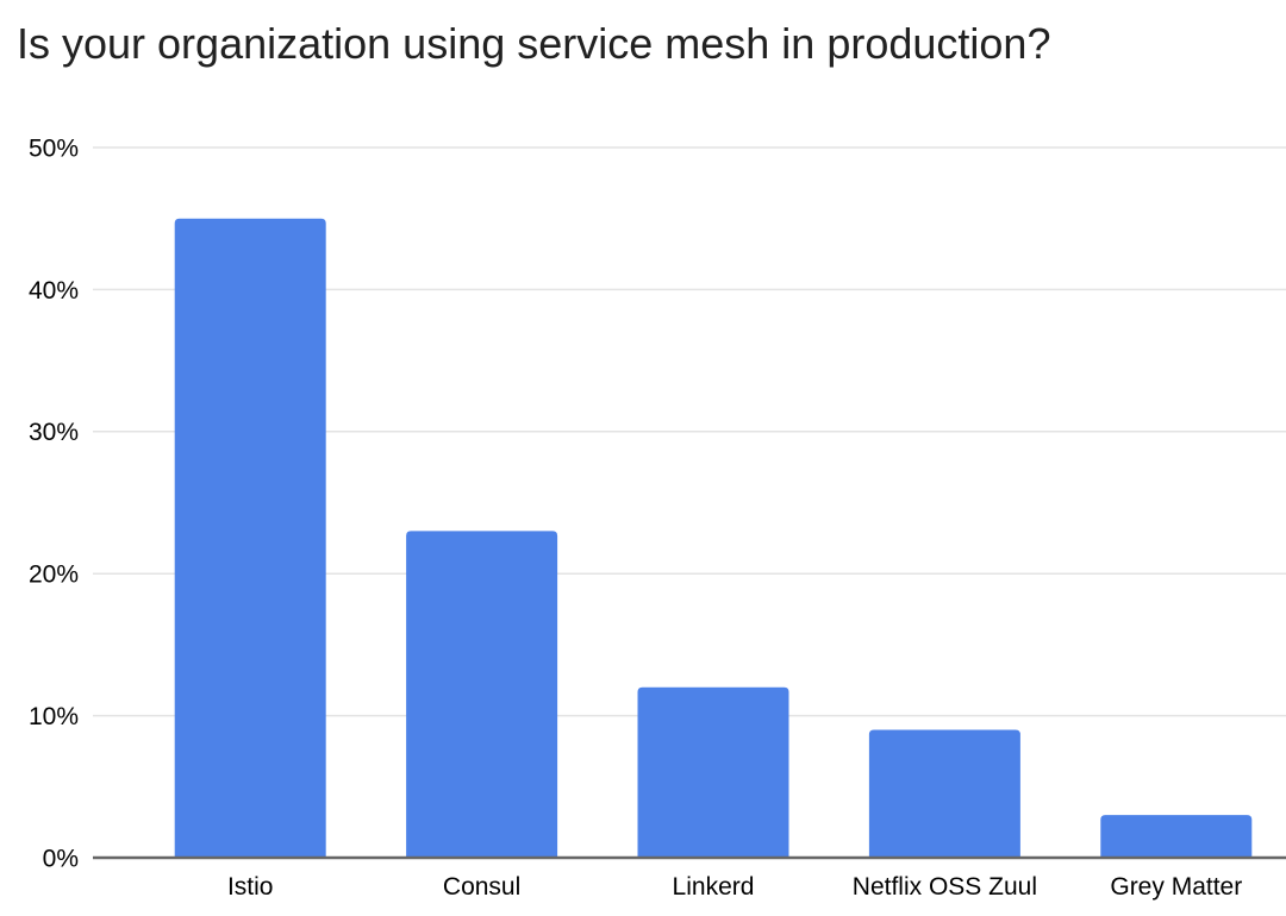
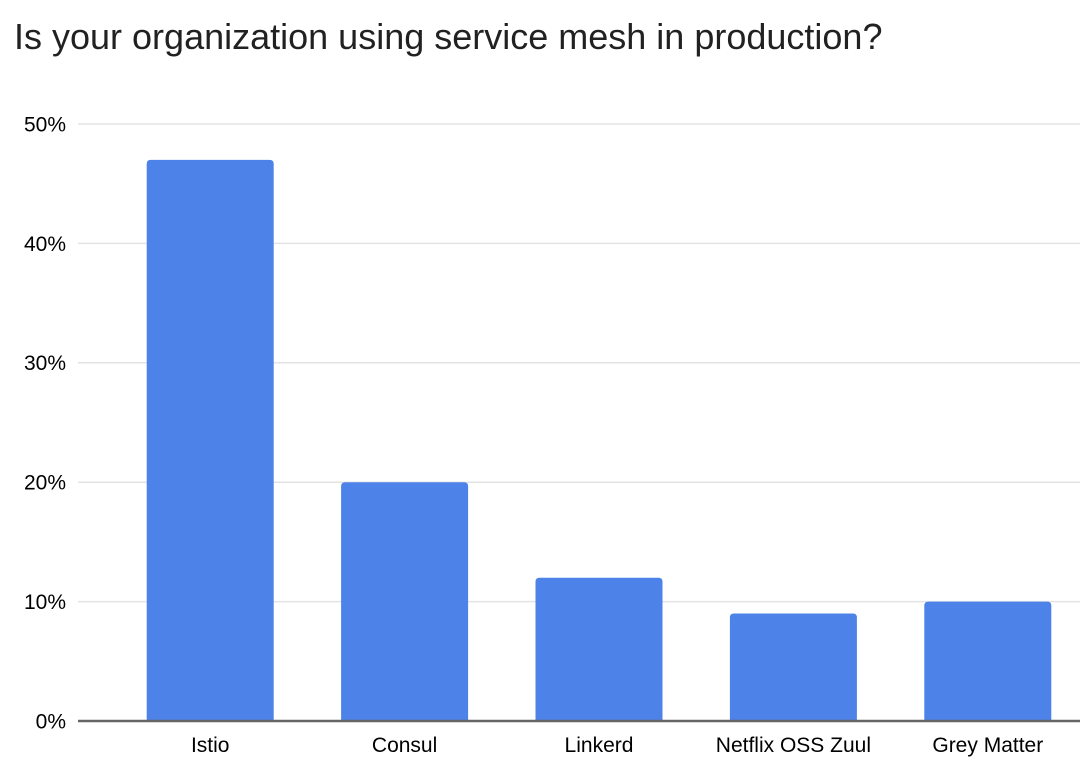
Istio: 45% -> 47%
Consul: 23% -> 20%
Grey Matter: 3% -> 10%
